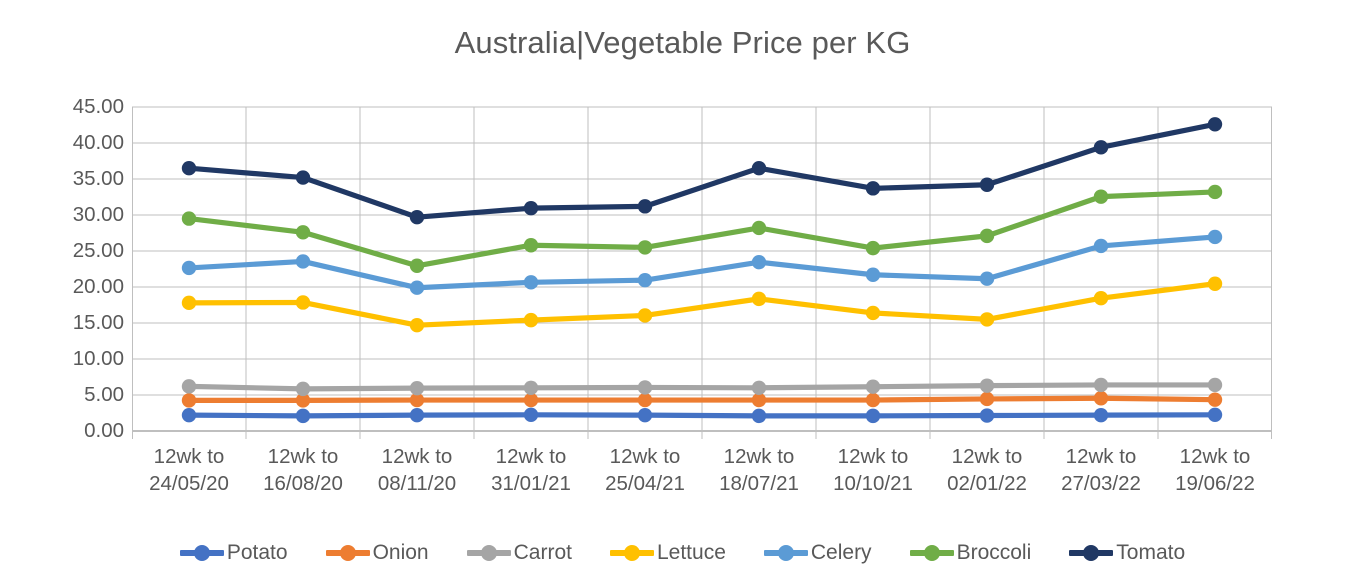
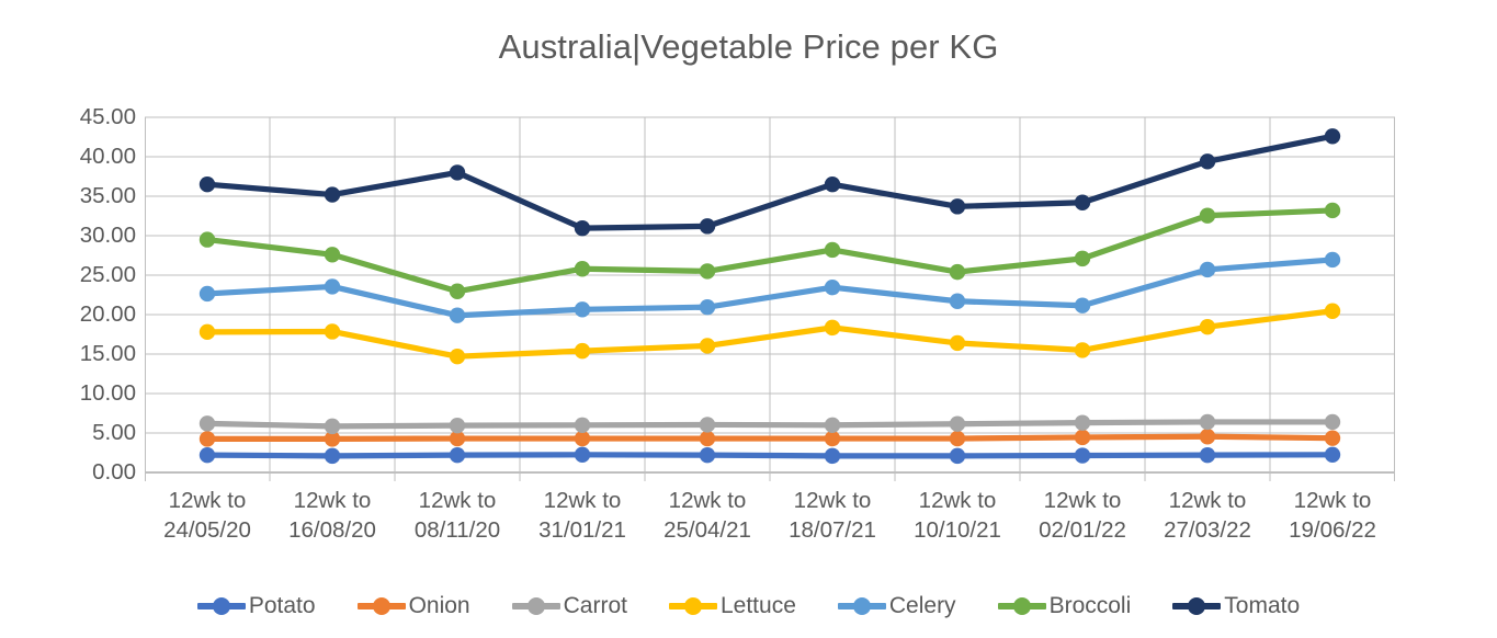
Tomato/12wk to 08/11/20: 30 -> 38
